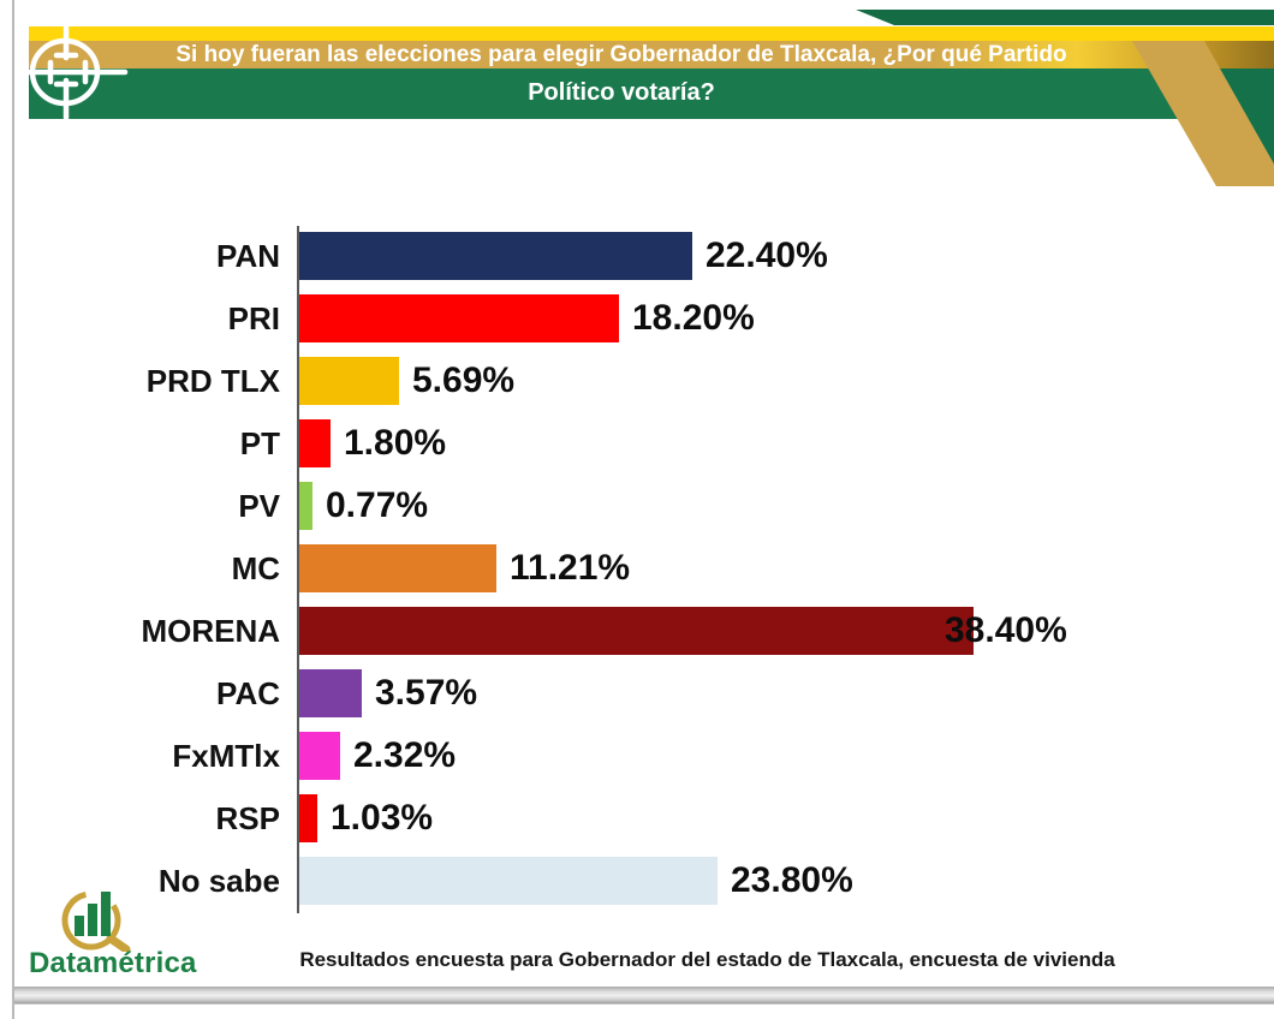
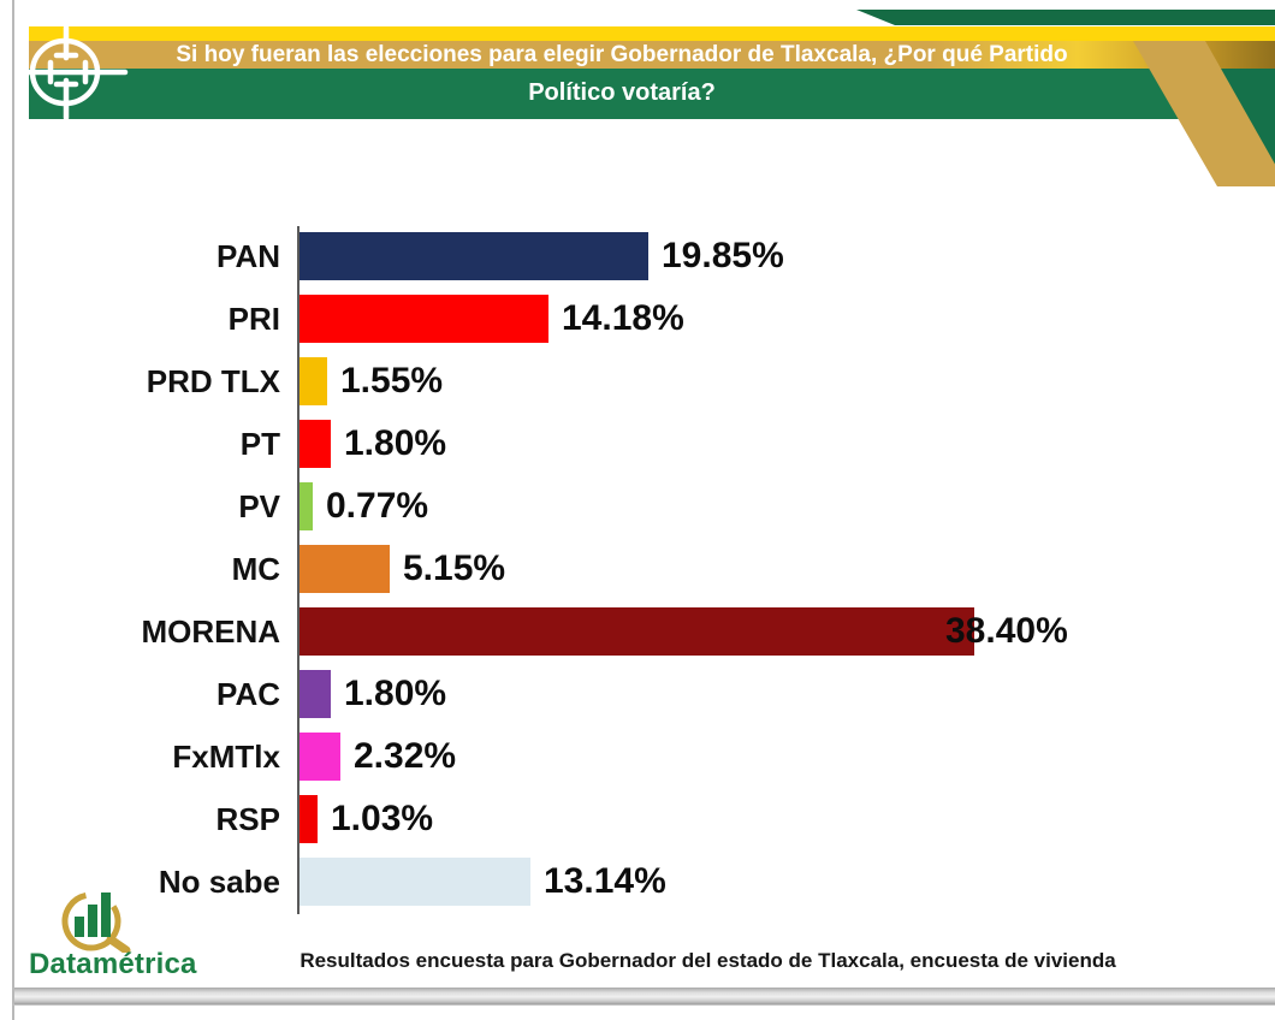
PAN: 22.40% -> 19.85%
PRI: 18.20% -> 14.18%
PRD TLX: 5.69% -> 1.55%
MC: 11.21% -> 5.15%
PAC: 3.57% -> 1.80%
No sabe: 23.80% -> 13.14%
